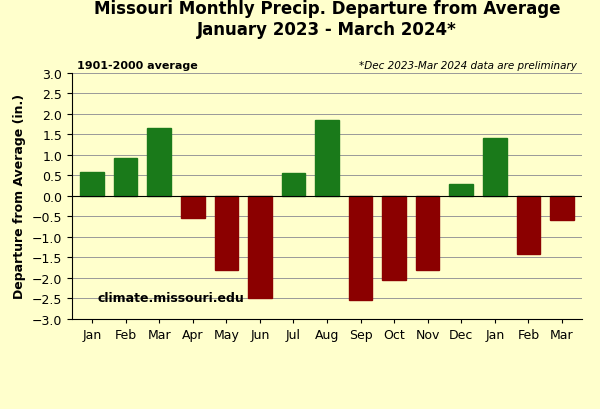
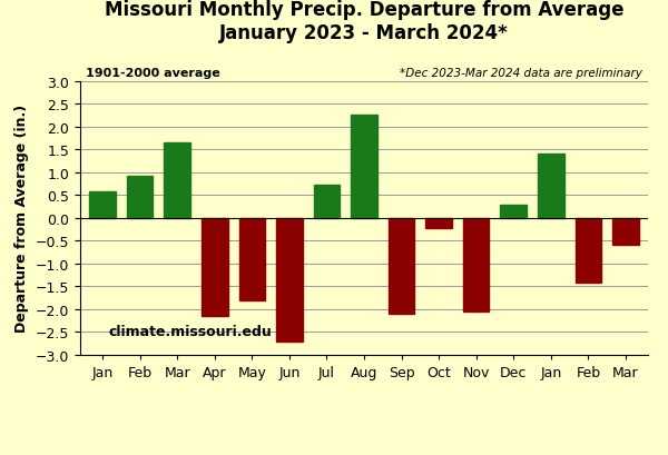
Apr: -0.55 -> -2.15
Jun: -2.50 -> -2.72
Jul: 0.55 -> 0.73
Aug: 1.85 -> 2.27
Sep: -2.55 -> -2.10
Oct: -2.05 -> -0.22
Nov: -1.80 -> -2.05
